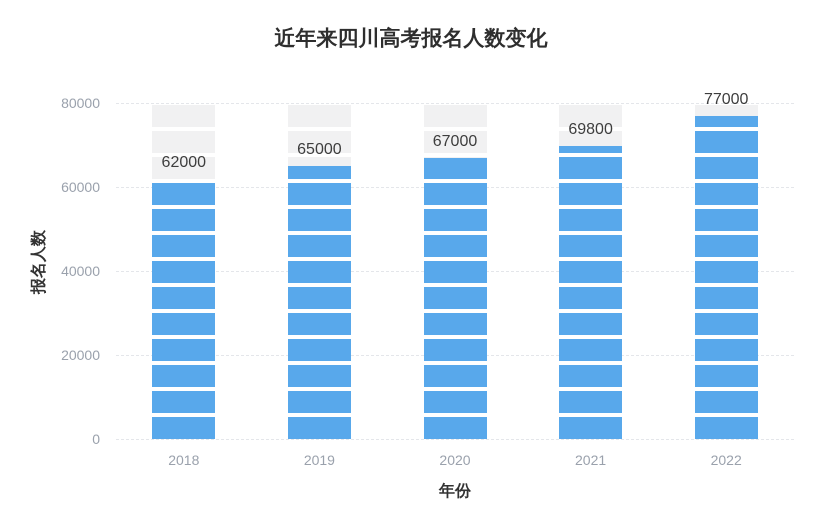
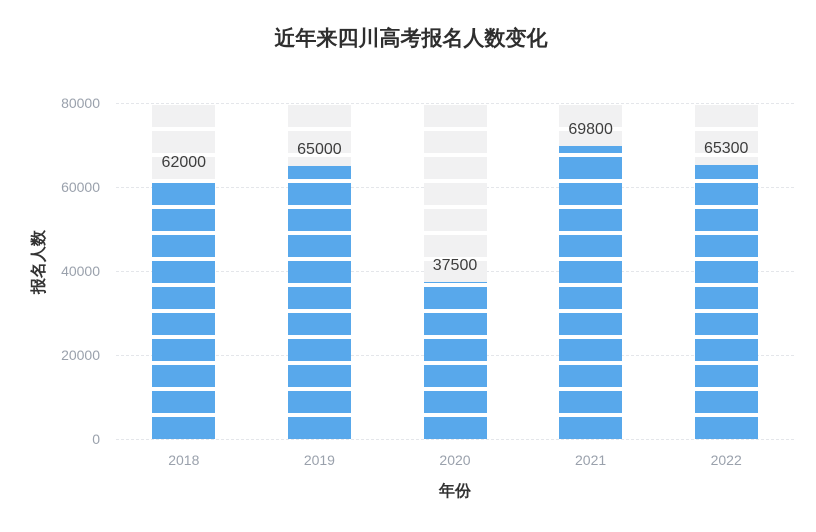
2020: 67000 -> 37500
2022: 77000 -> 65300
